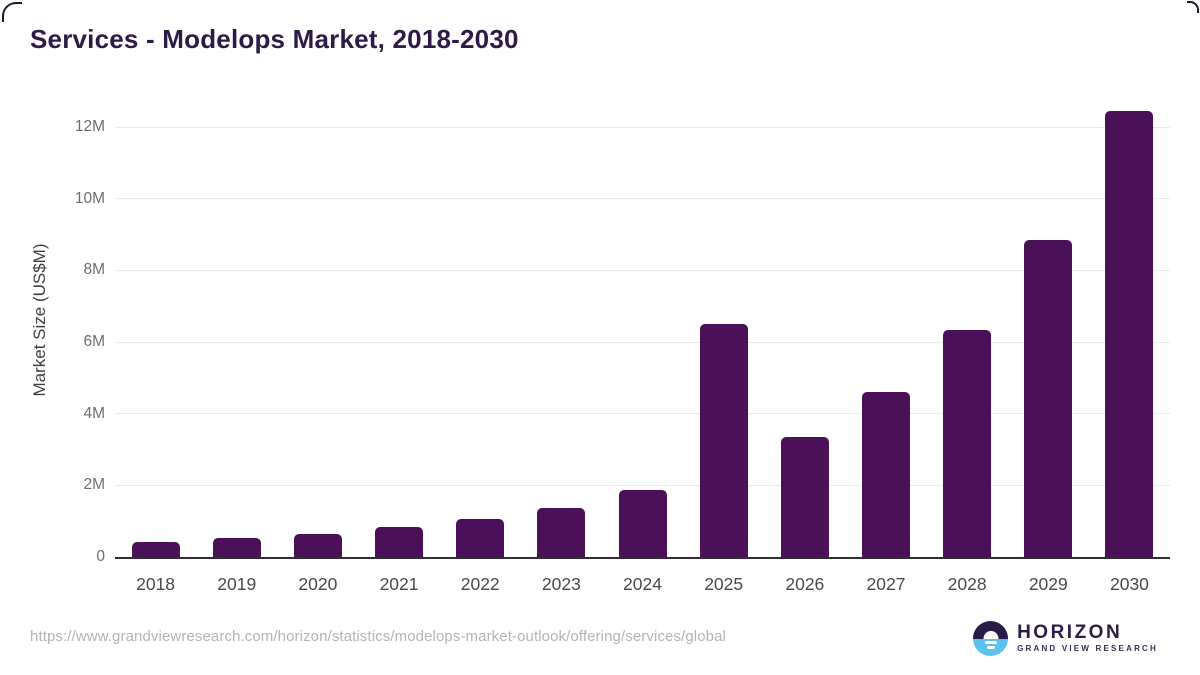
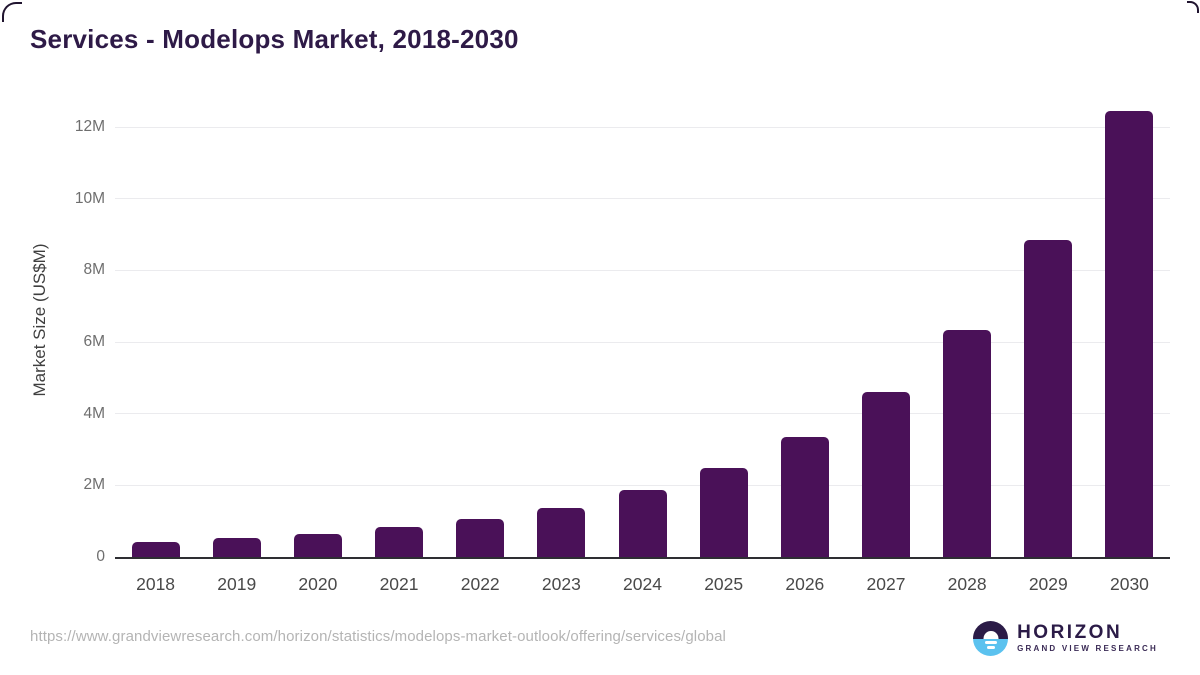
2025: 6.5M -> 2.5M
